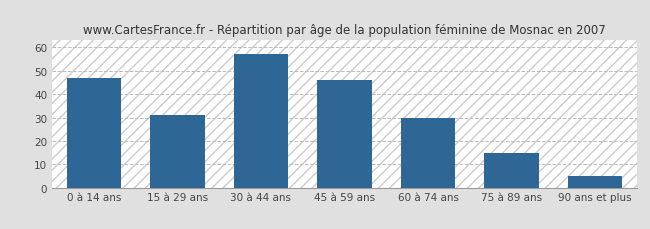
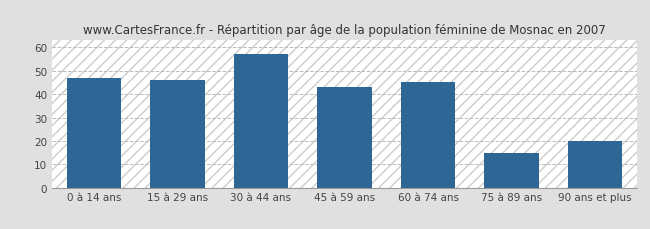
15 à 29 ans: 31 -> 46
45 à 59 ans: 46 -> 43
60 à 74 ans: 30 -> 45
90 ans et plus: 5 -> 20
